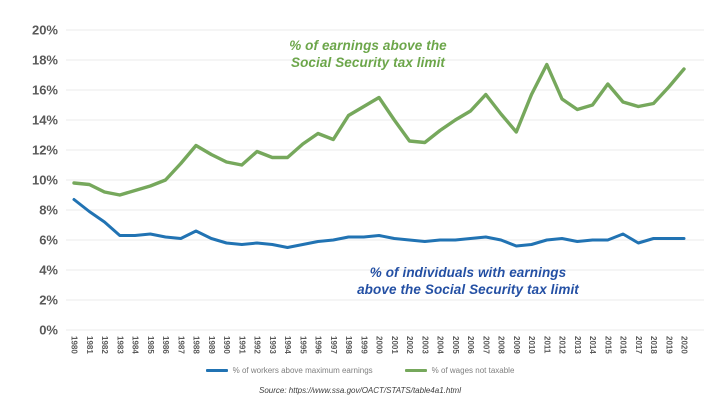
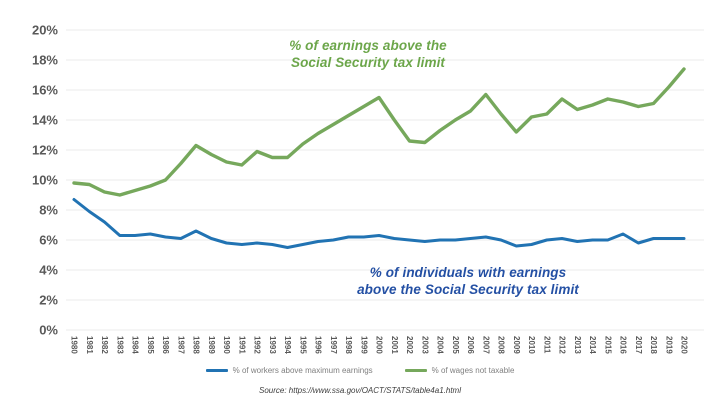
% of wages not taxable/1997: 12.7% -> 13.7%
% of wages not taxable/2010: 15.7% -> 14.2%
% of wages not taxable/2011: 17.7% -> 14.4%
% of wages not taxable/2015: 16.4% -> 15.4%
